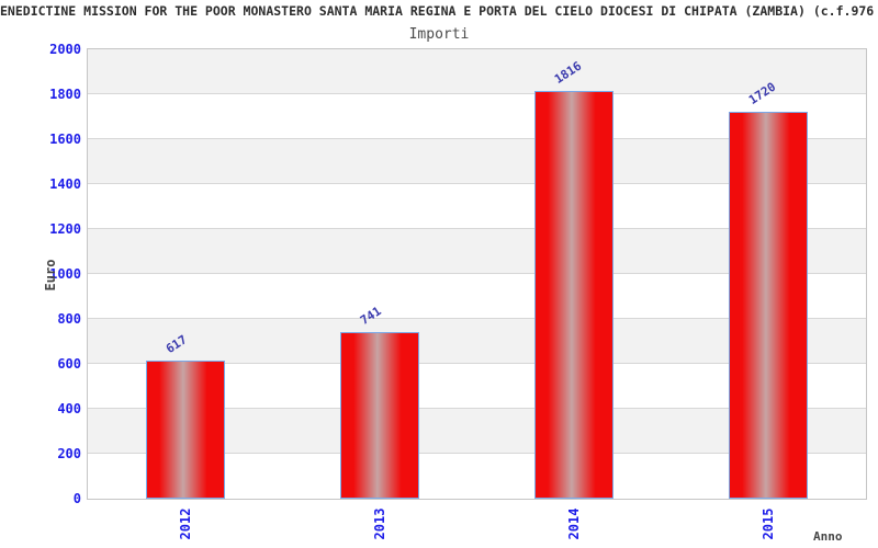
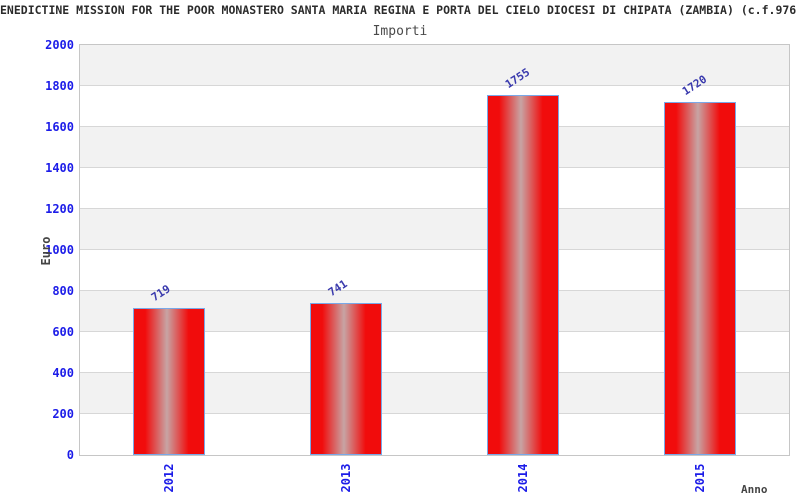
2012: 617 -> 719
2014: 1816 -> 1755
